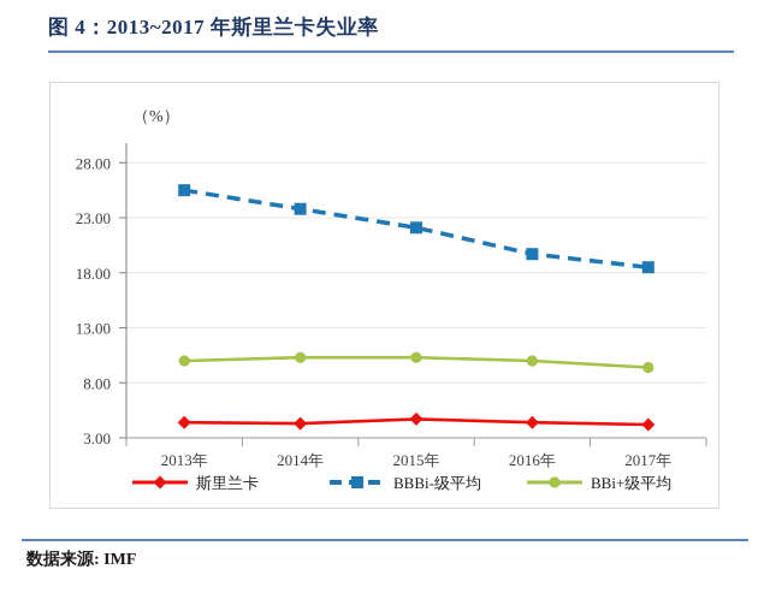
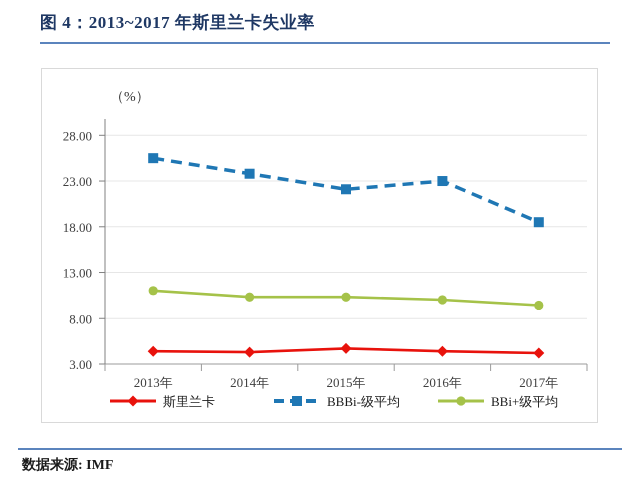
BBi+级平均/2013年: 10 -> 11
BBBi-级平均/2016年: 20 -> 23
